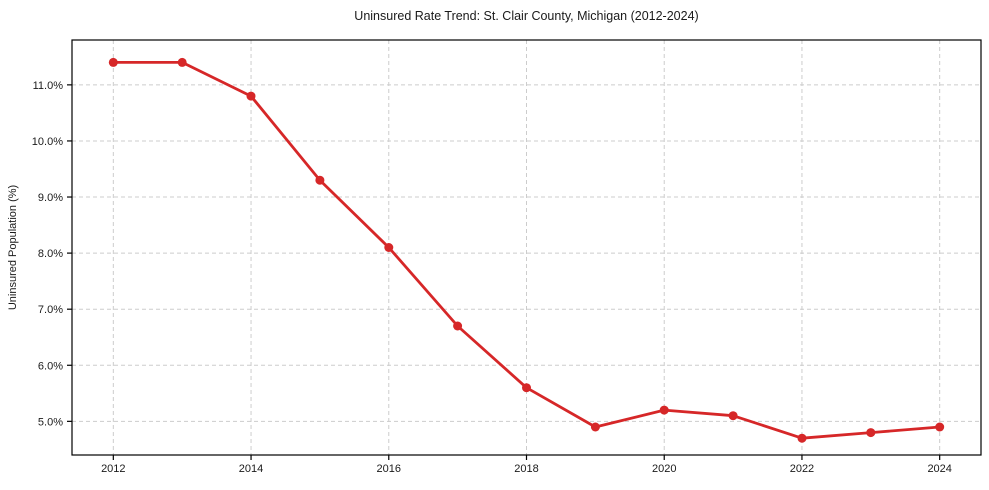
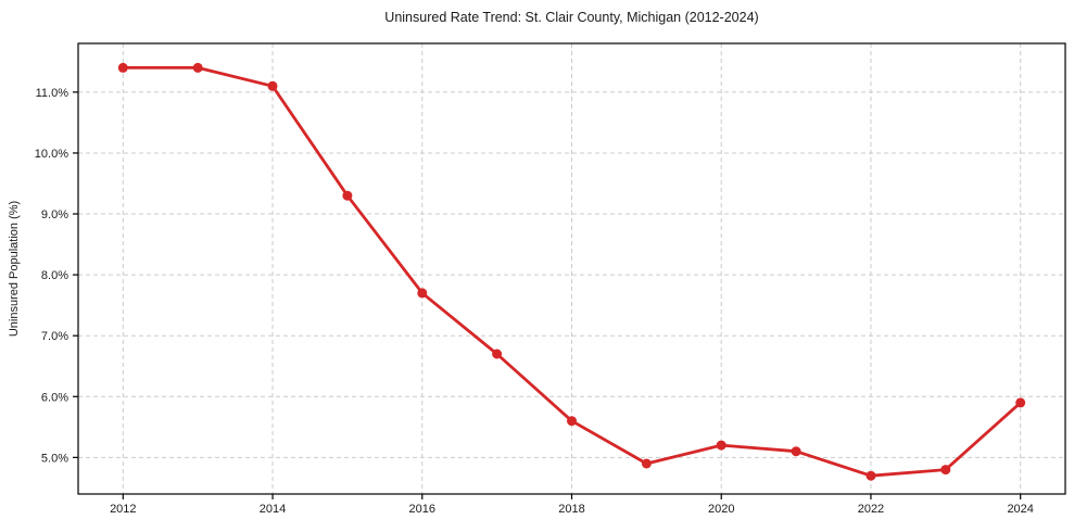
2014: 10.8% -> 11.1%
2016: 8.1% -> 7.7%
2024: 4.9% -> 5.9%
